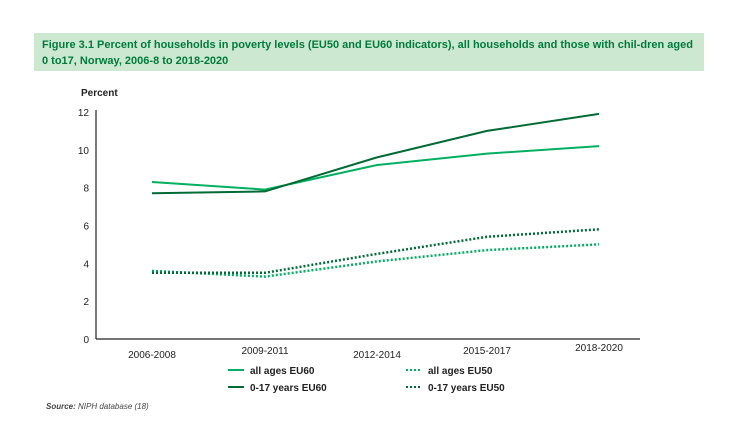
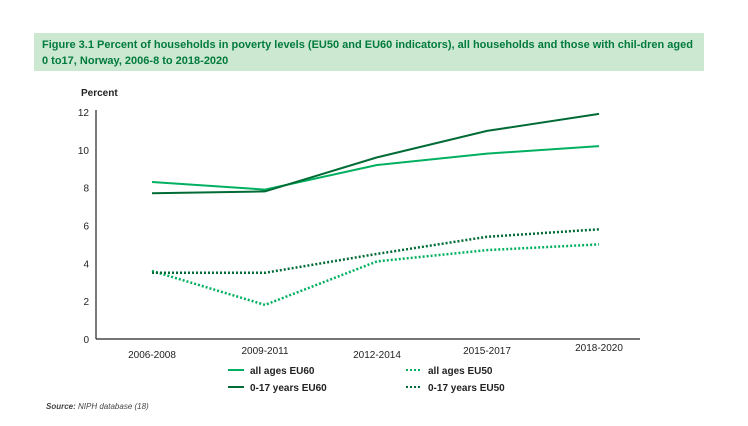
all ages EU50/2009-2011: 3.3 -> 1.8
